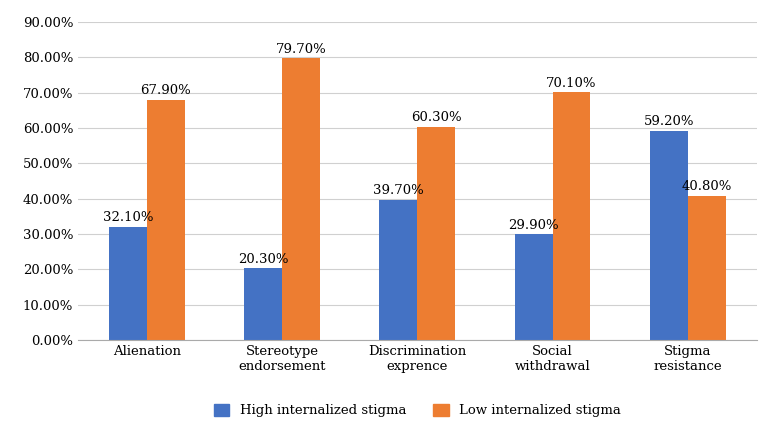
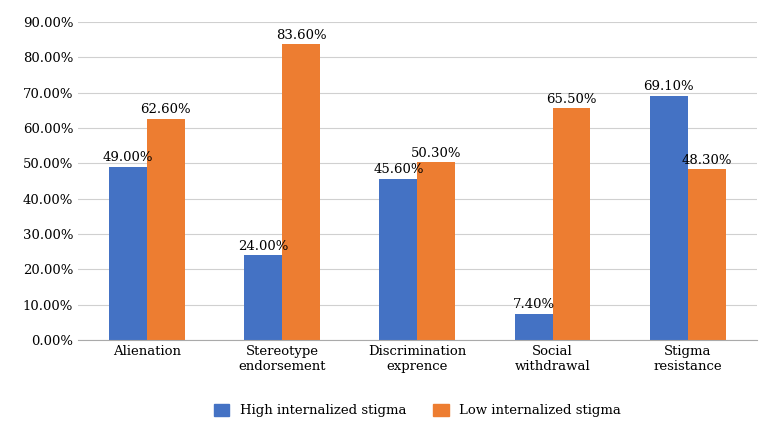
High internalized stigma/Alienation: 32.10% -> 49.00%
Low internalized stigma/Alienation: 67.90% -> 62.60%
High internalized stigma/Stereotype endorsement: 20.30% -> 24.00%
Low internalized stigma/Stereotype endorsement: 79.70% -> 83.60%
High internalized stigma/Discrimination exprence: 39.70% -> 45.60%
Low internalized stigma/Discrimination exprence: 60.30% -> 50.30%
High internalized stigma/Social withdrawal: 29.90% -> 7.40%
Low internalized stigma/Social withdrawal: 70.10% -> 65.50%
High internalized stigma/Stigma resistance: 59.20% -> 69.10%
Low internalized stigma/Stigma resistance: 40.80% -> 48.30%
